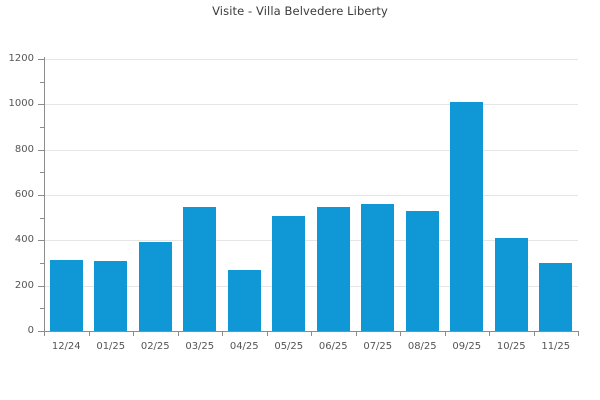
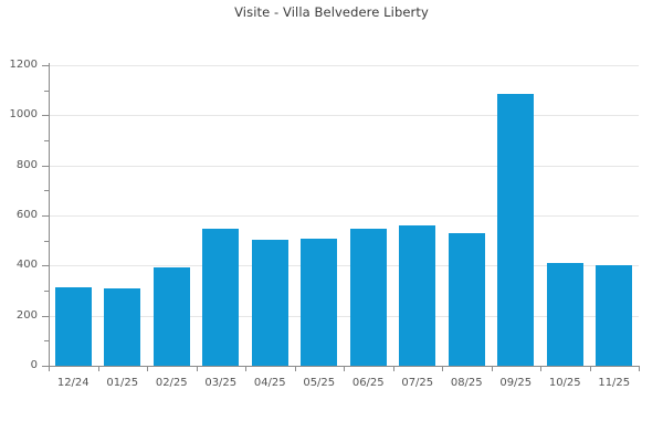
04/25: 270 -> 500
09/25: 1010 -> 1080
11/25: 300 -> 400
